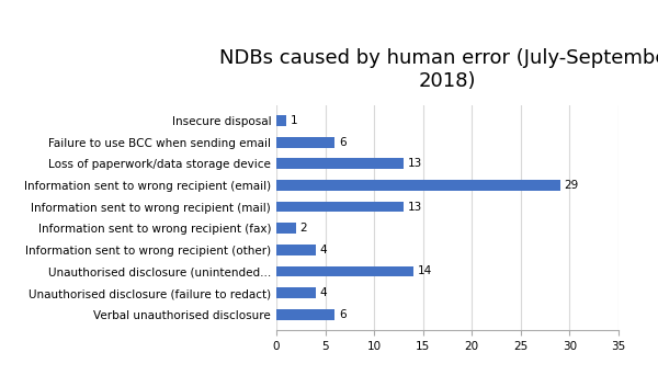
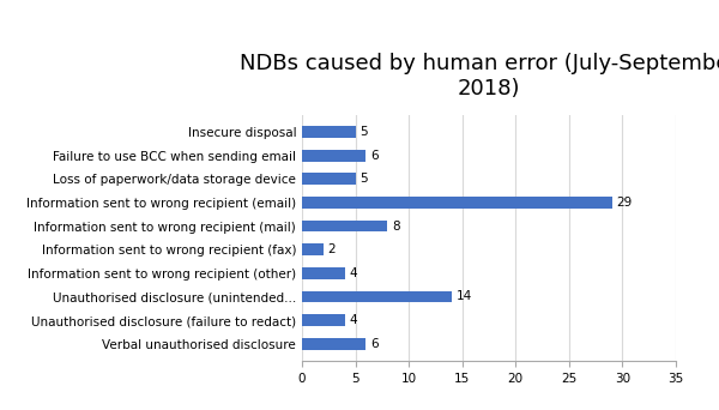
Insecure disposal: 1 -> 5
Loss of paperwork/data storage device: 13 -> 5
Information sent to wrong recipient (mail): 13 -> 8
